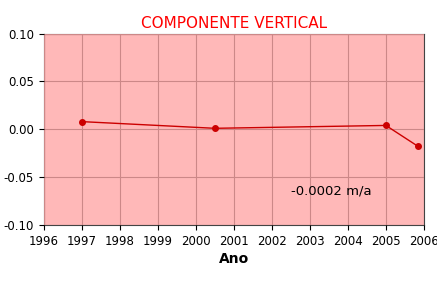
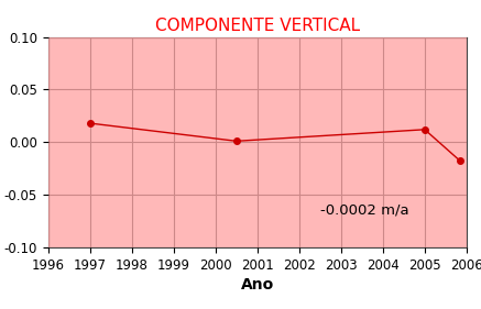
1997: 0.008 -> 0.018
2005: 0.004 -> 0.012
